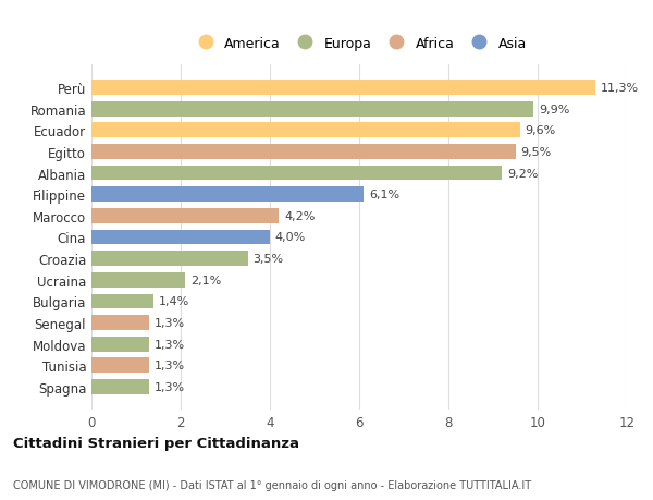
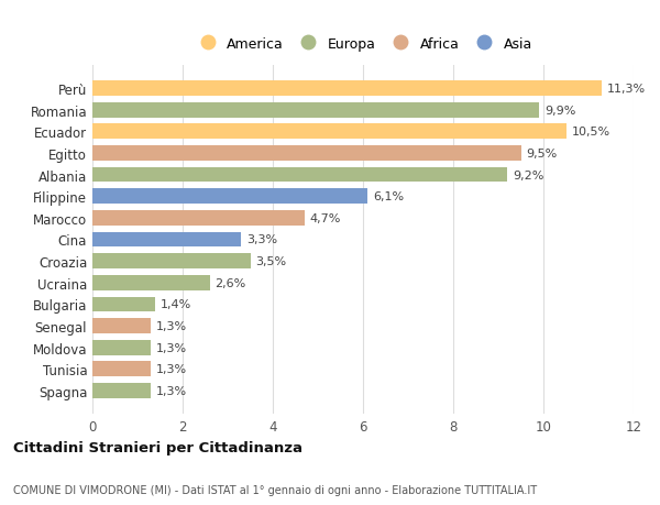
Ecuador: 9,6% -> 10,5%
Marocco: 4,2% -> 4,7%
Cina: 4,0% -> 3,3%
Ucraina: 2,1% -> 2,6%
